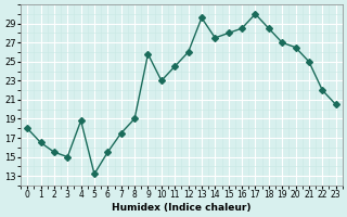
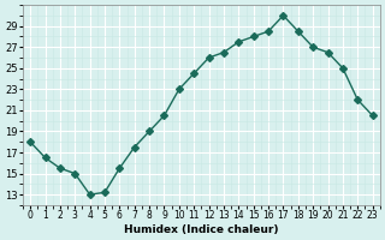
4: 18.8 -> 13.0
9: 25.8 -> 20.5
13: 29.6 -> 26.5
